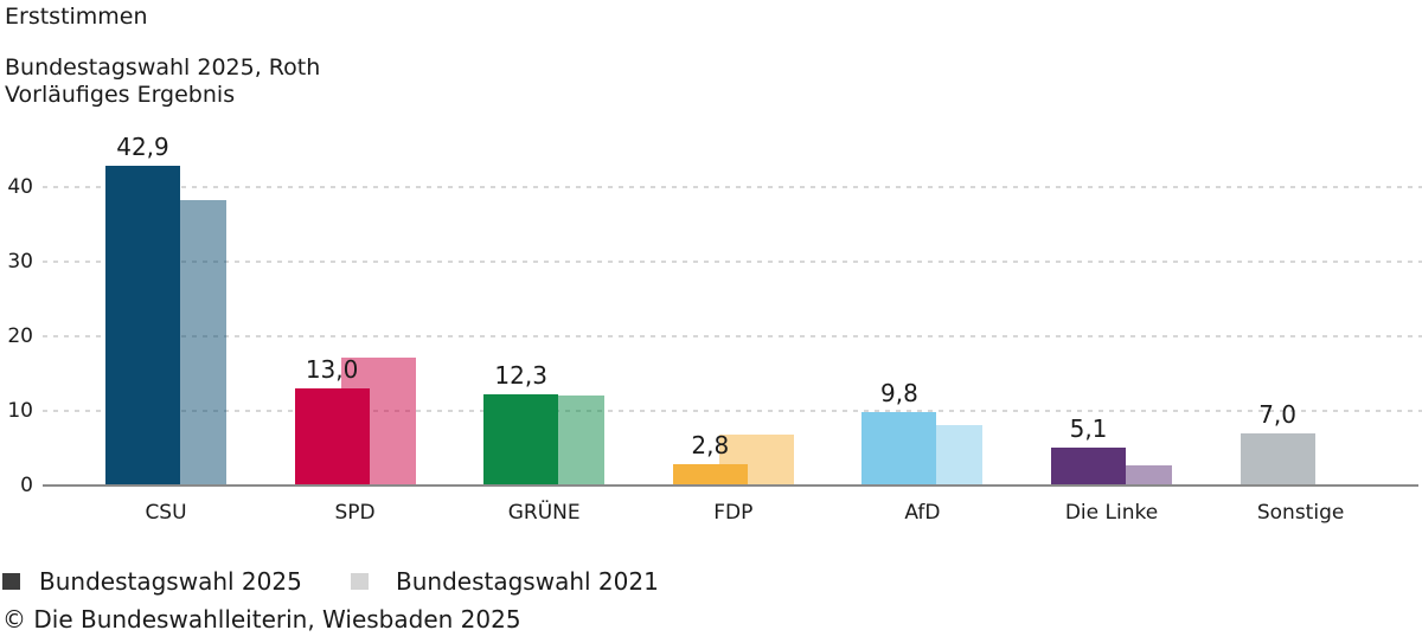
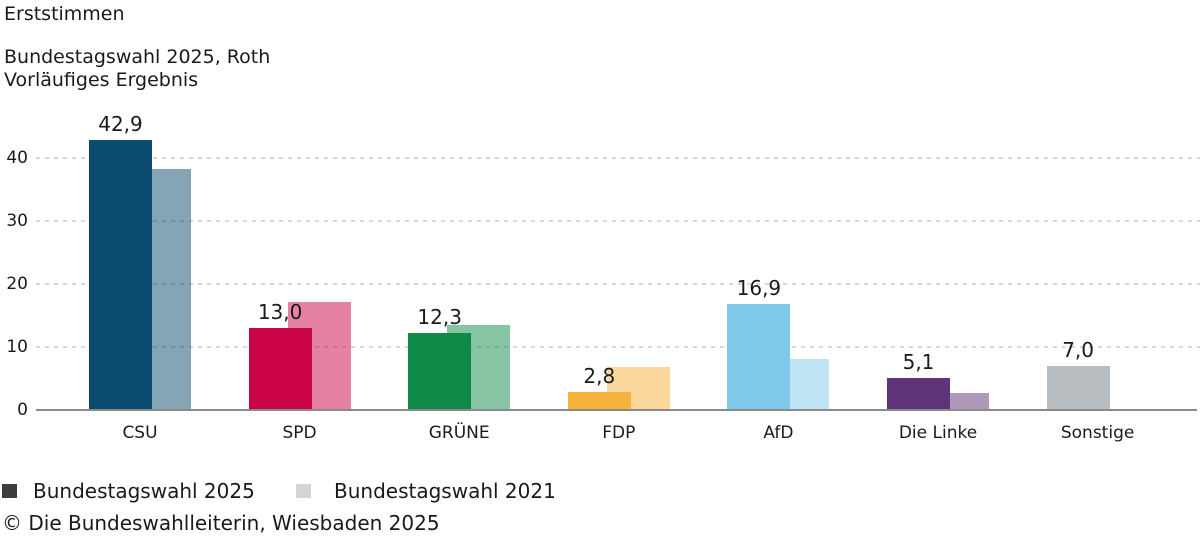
Bundestagswahl 2021/GRÜNE: 12 -> 14
Bundestagswahl 2025/AfD: 9,8 -> 16,9
